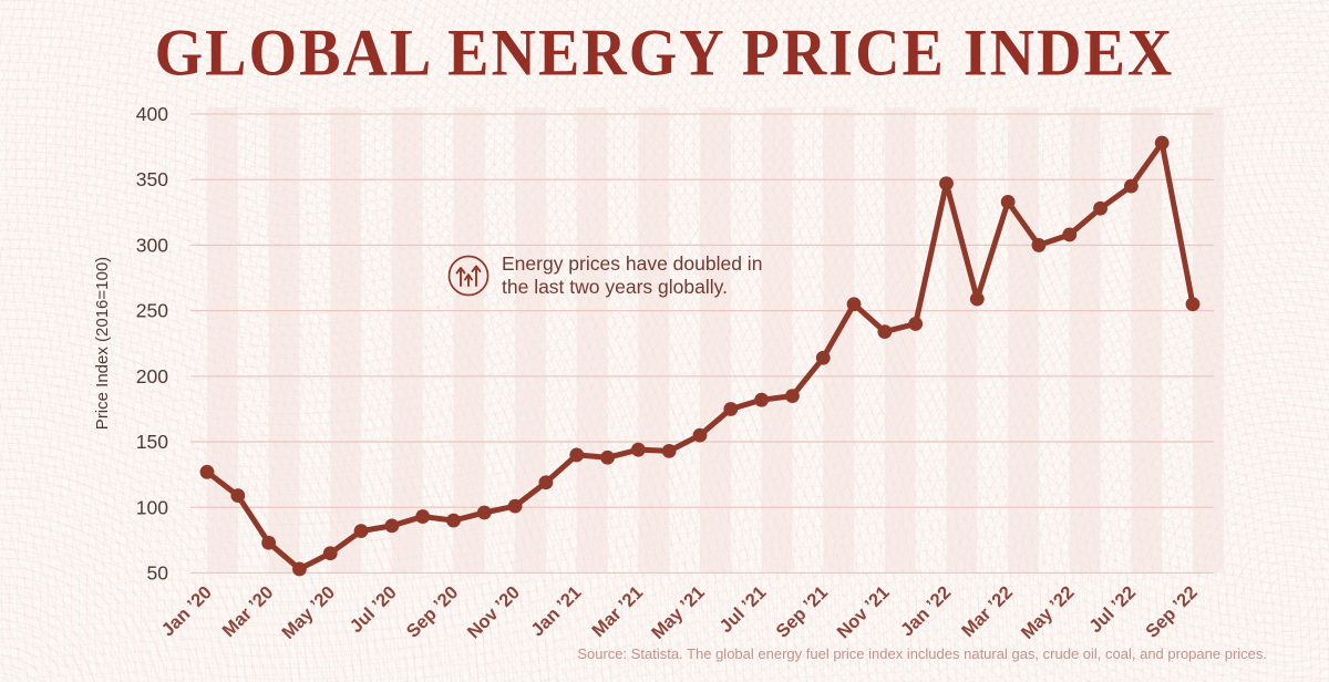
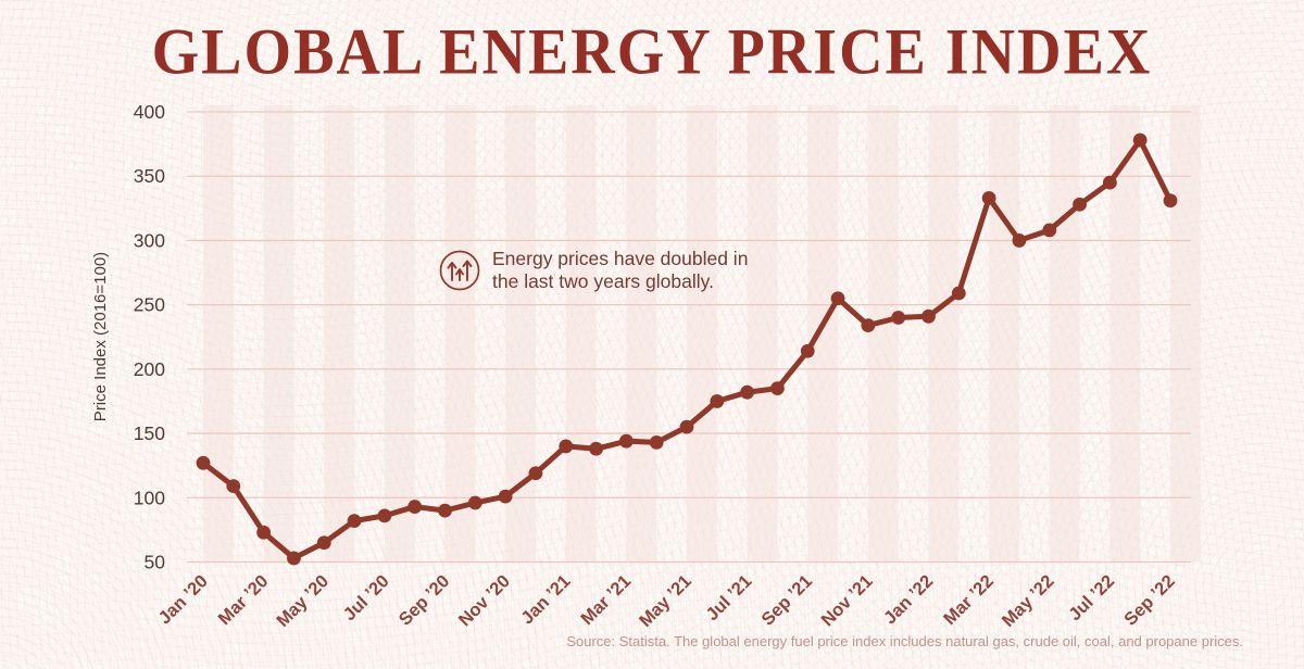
Jan ’22: 347 -> 241
Sep ’22: 255 -> 331
